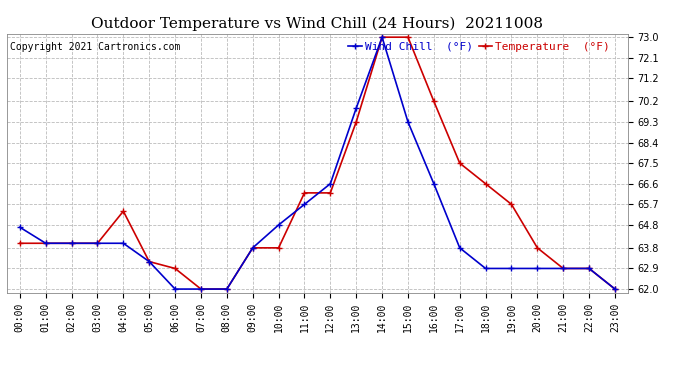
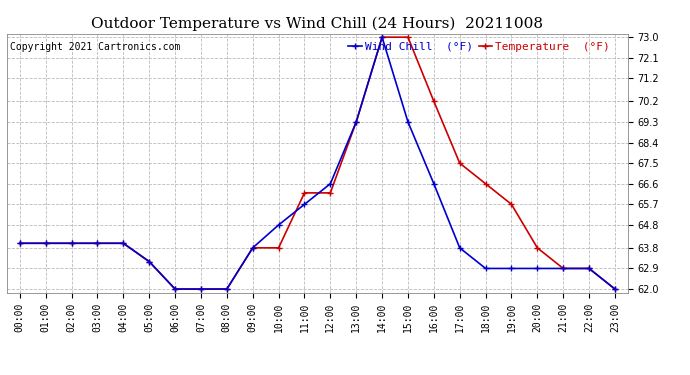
Wind Chill (°F)/00:00: 64.7 -> 64.0
Temperature (°F)/04:00: 65.4 -> 64.0
Temperature (°F)/06:00: 62.9 -> 62.0
Wind Chill (°F)/13:00: 69.9 -> 69.3
